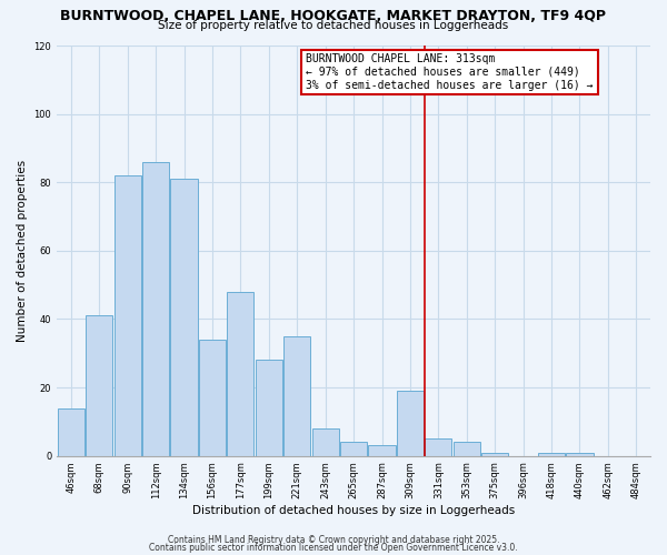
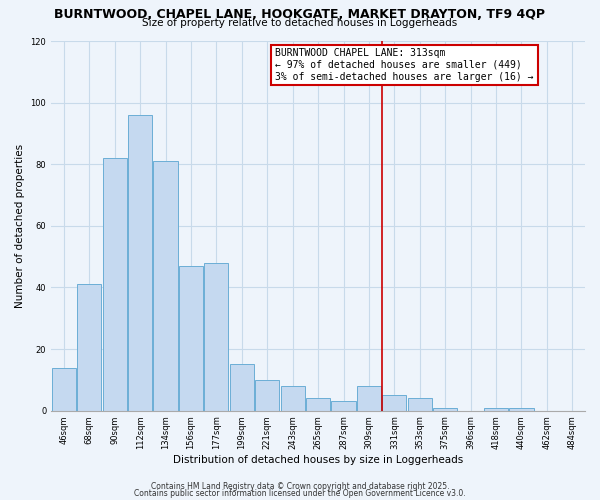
112sqm: 86 -> 96
156sqm: 34 -> 47
199sqm: 28 -> 15
221sqm: 35 -> 10
309sqm: 19 -> 8
